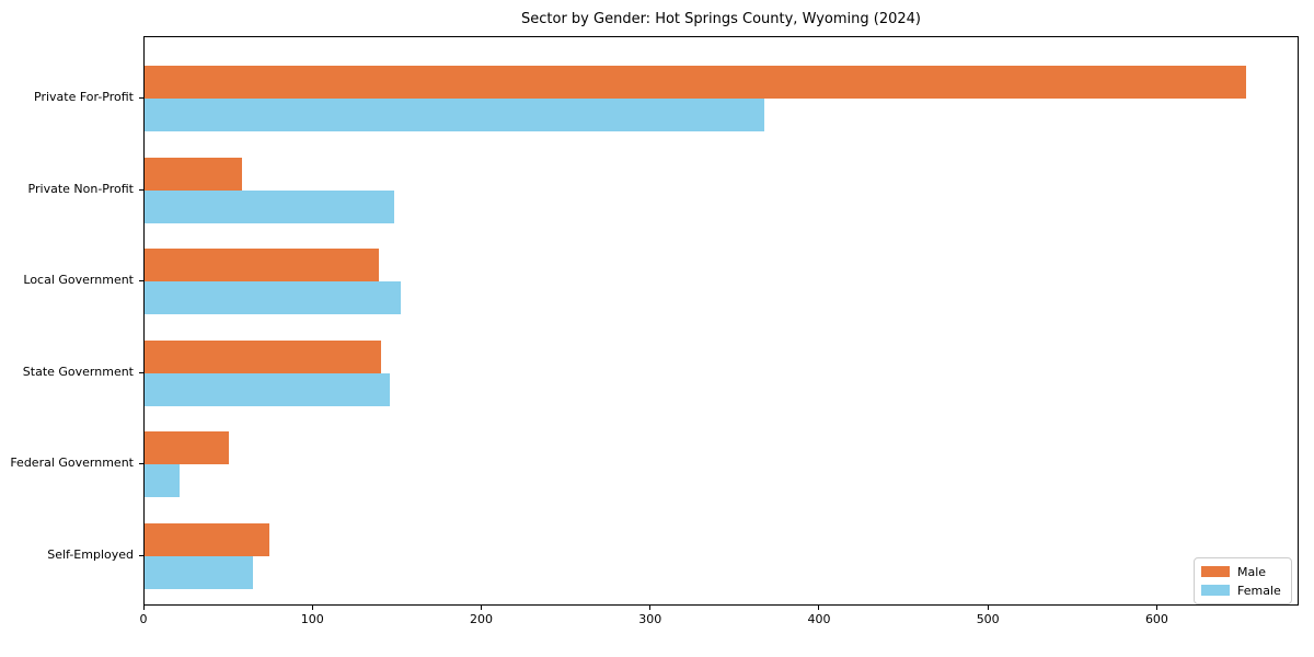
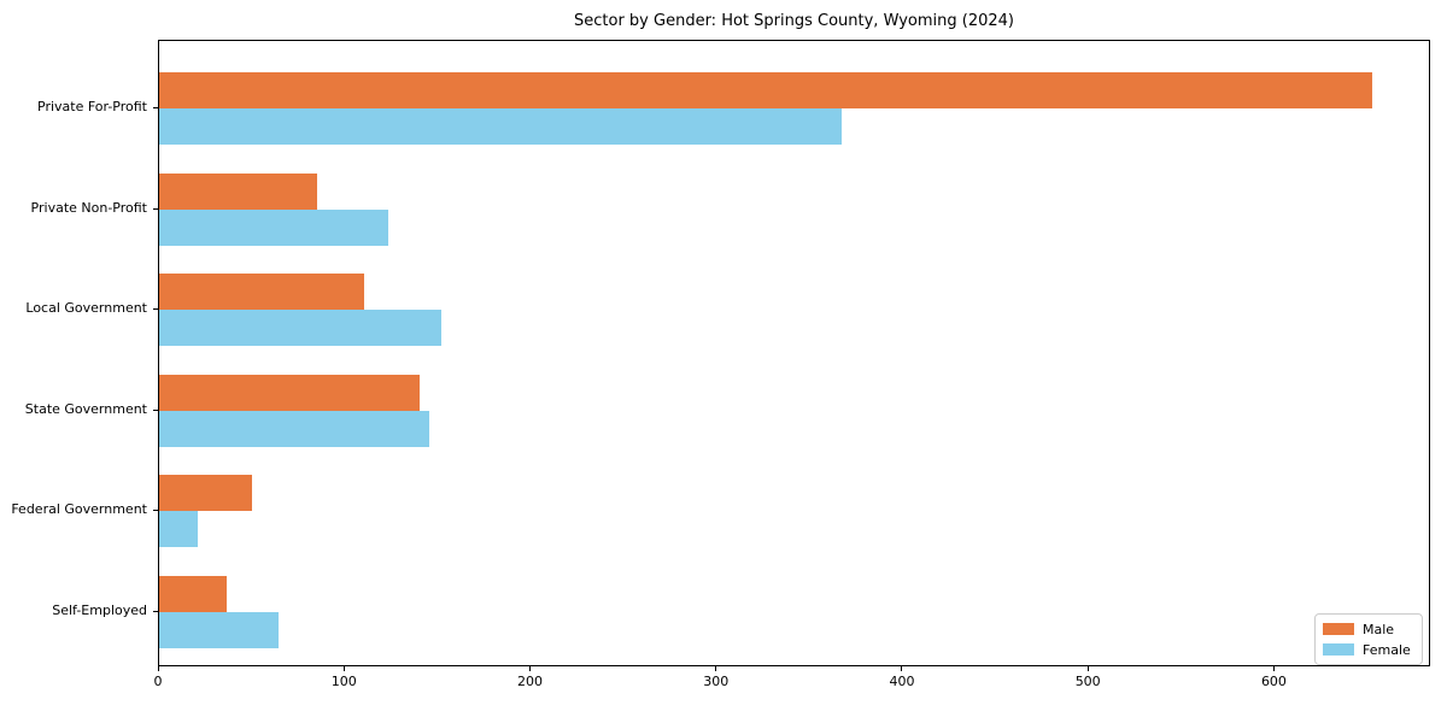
Male/Private Non-Profit: 58 -> 85
Female/Private Non-Profit: 148 -> 123
Male/Local Government: 139 -> 110
Male/Self-Employed: 74 -> 36
